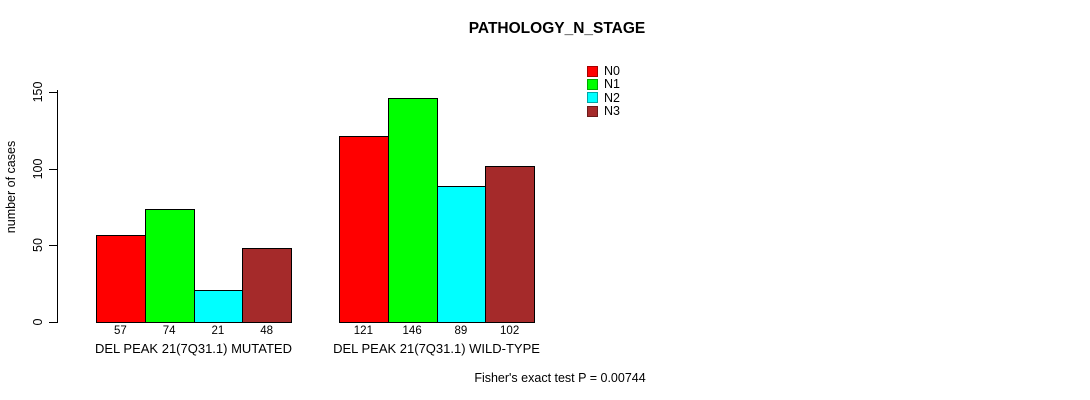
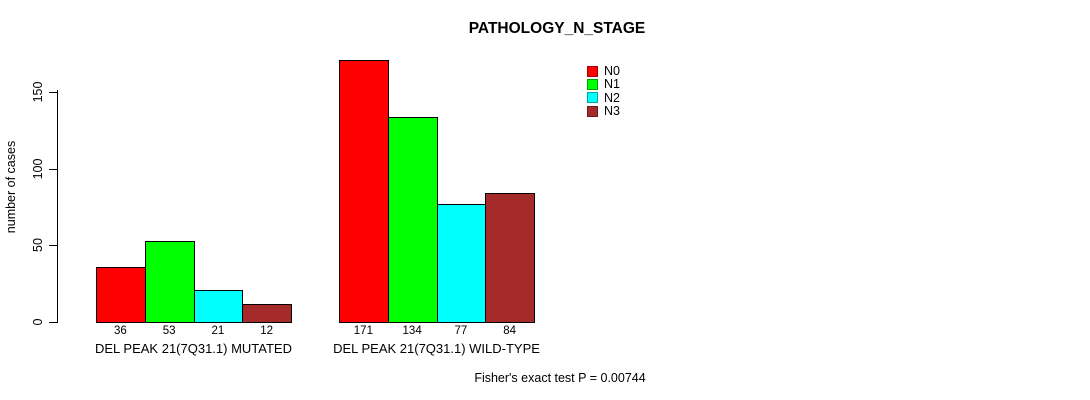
N0/DEL PEAK 21(7Q31.1) MUTATED: 57 -> 36
N1/DEL PEAK 21(7Q31.1) MUTATED: 74 -> 53
N3/DEL PEAK 21(7Q31.1) MUTATED: 48 -> 12
N0/DEL PEAK 21(7Q31.1) WILD-TYPE: 121 -> 171
N1/DEL PEAK 21(7Q31.1) WILD-TYPE: 146 -> 134
N2/DEL PEAK 21(7Q31.1) WILD-TYPE: 89 -> 77
N3/DEL PEAK 21(7Q31.1) WILD-TYPE: 102 -> 84
